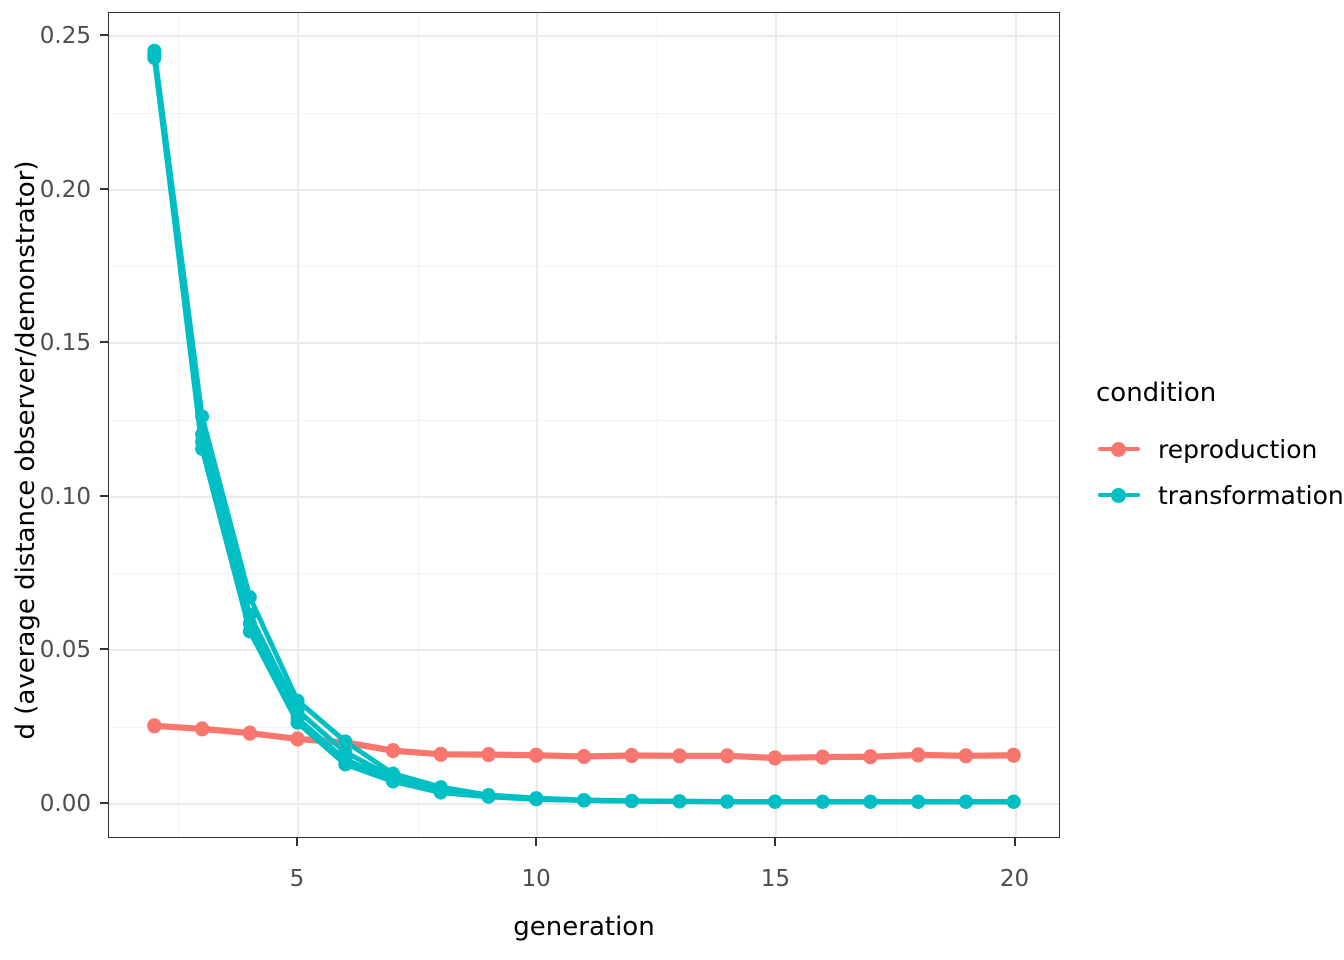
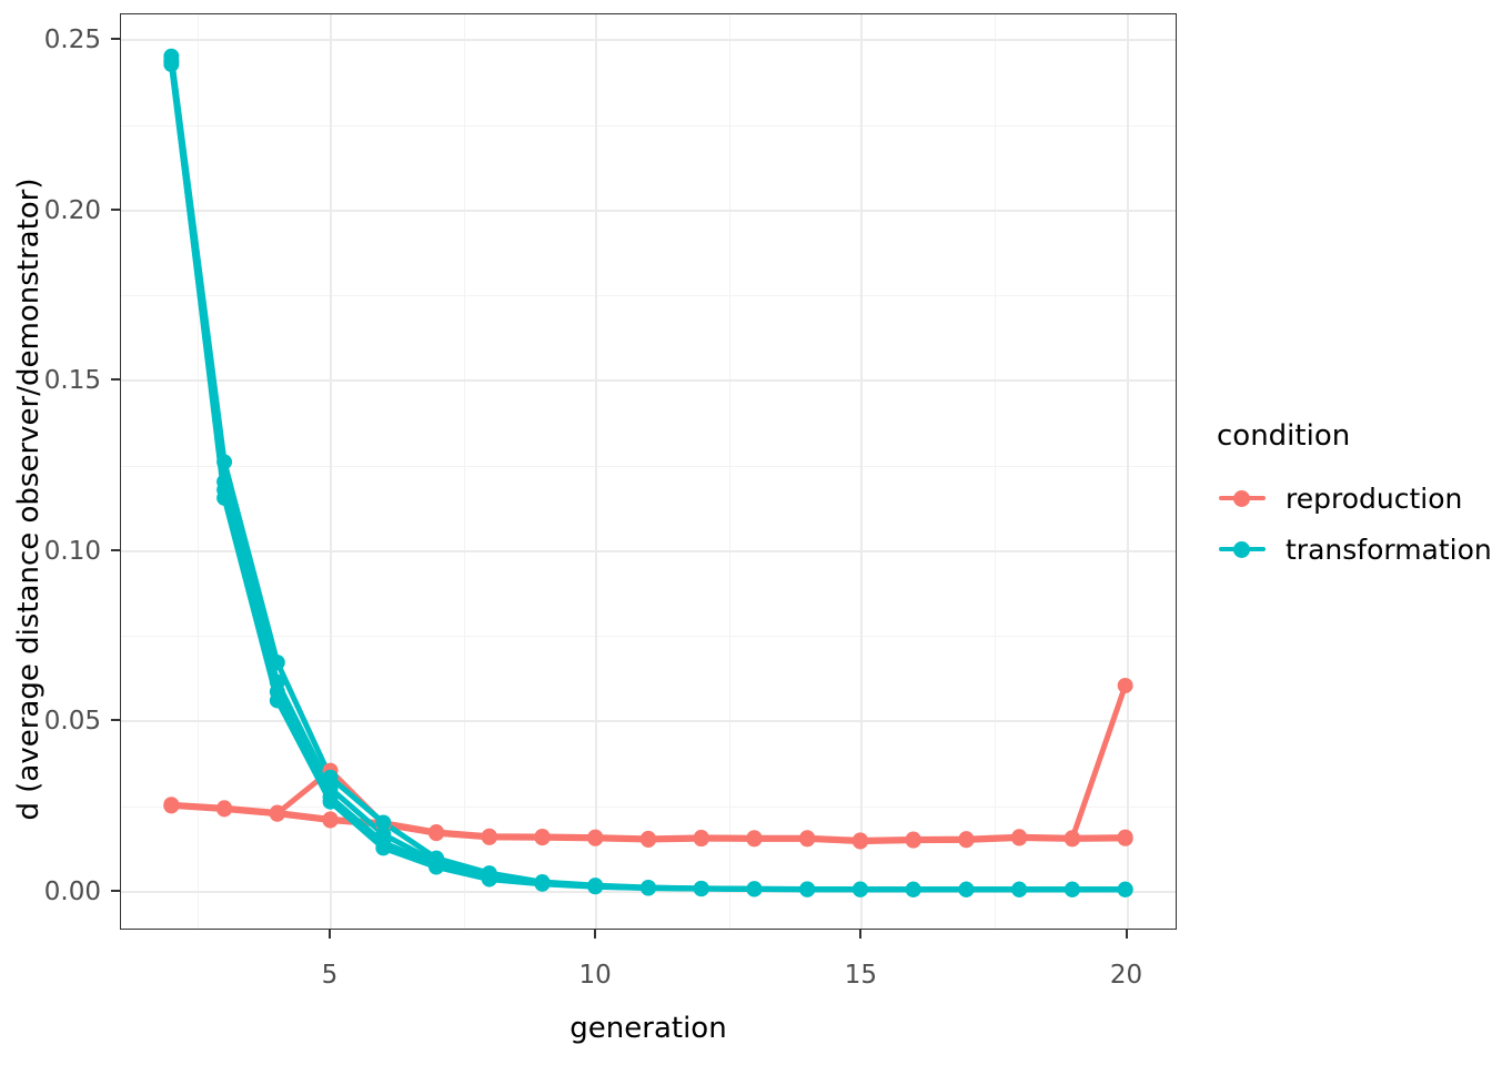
reproduction/5: 0.021 -> 0.035
reproduction/20: 0.015 -> 0.060
